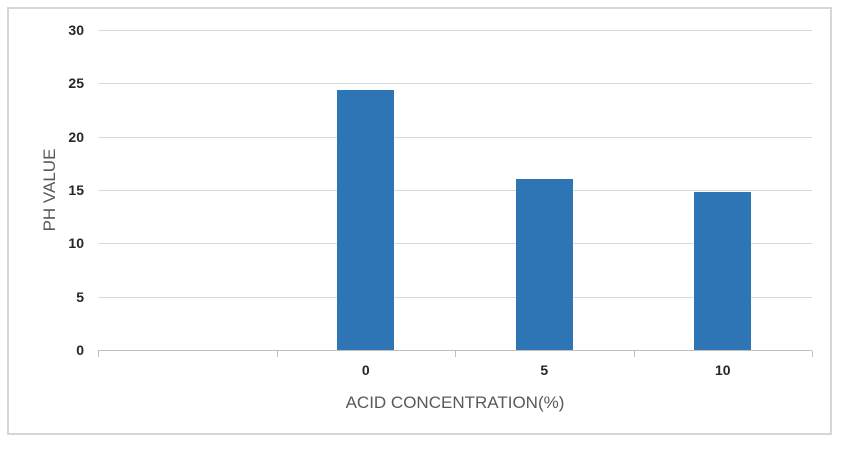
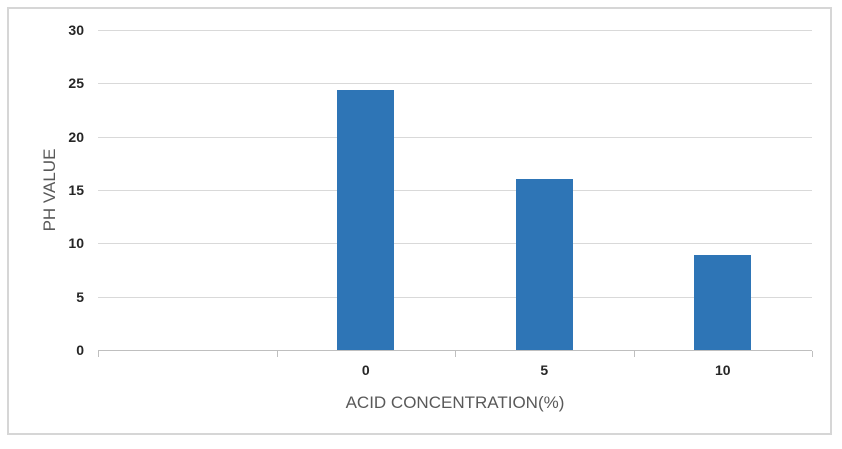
10: 14.8 -> 8.9
